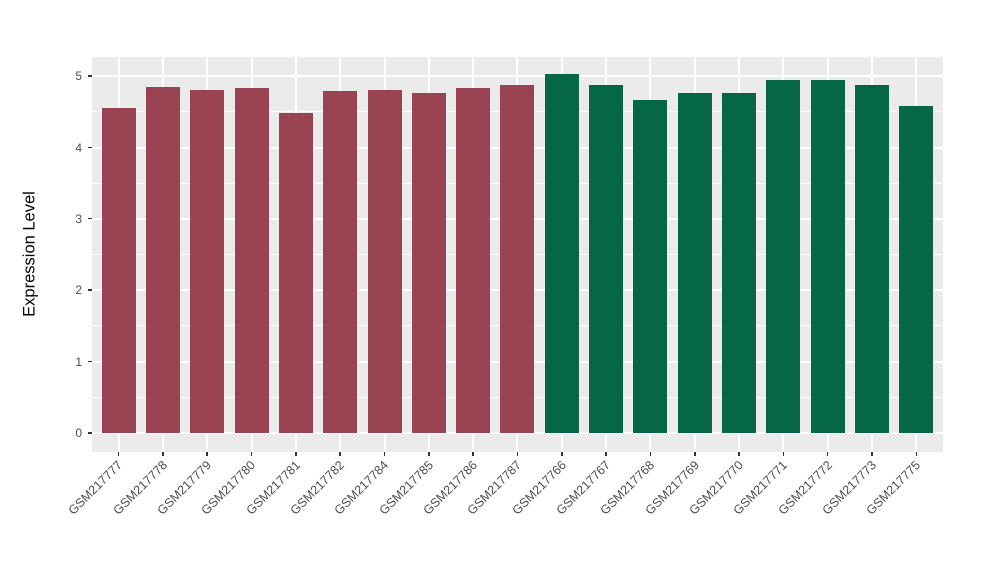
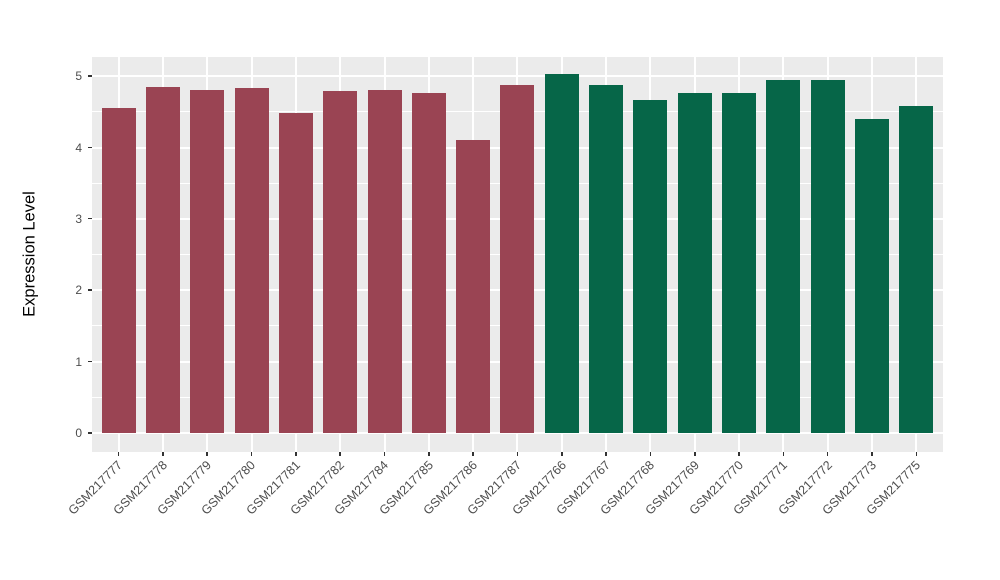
GSM217786: 4.8 -> 4.1
GSM217773: 4.9 -> 4.4
